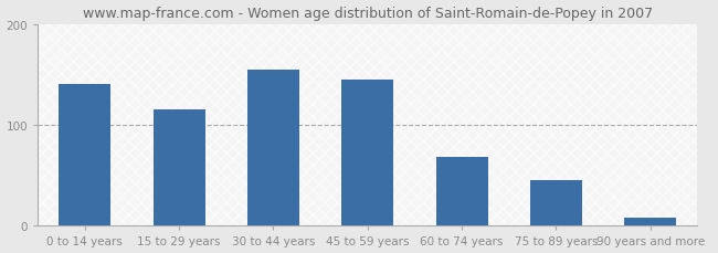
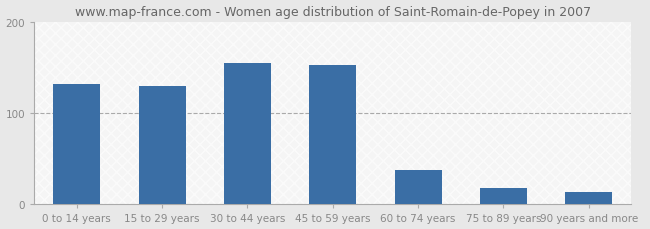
0 to 14 years: 140 -> 132
15 to 29 years: 115 -> 130
45 to 59 years: 145 -> 152
60 to 74 years: 68 -> 38
75 to 89 years: 45 -> 18
90 years and more: 8 -> 14
